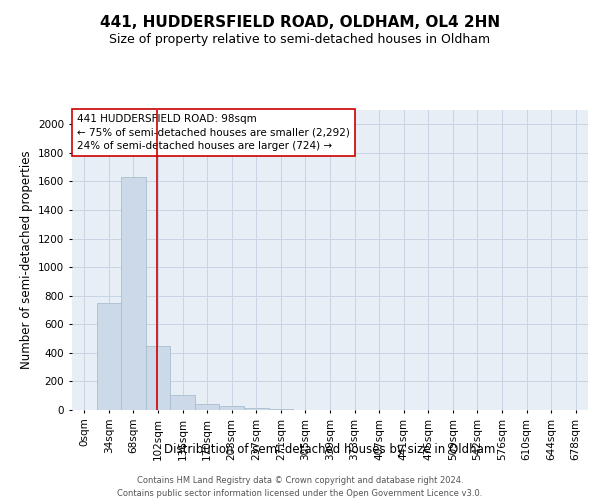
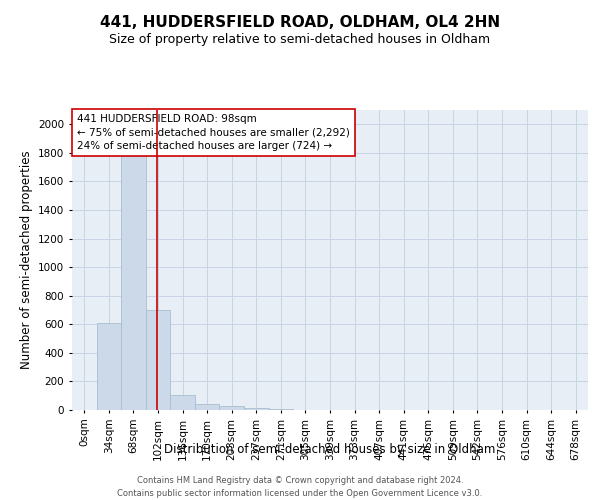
34sqm: 750 -> 610
68sqm: 1630 -> 1790
102sqm: 450 -> 700
